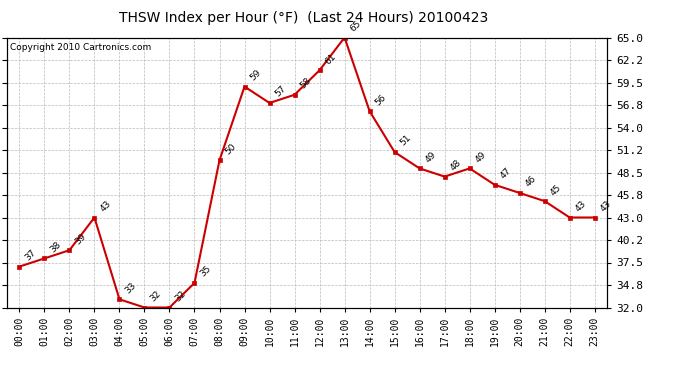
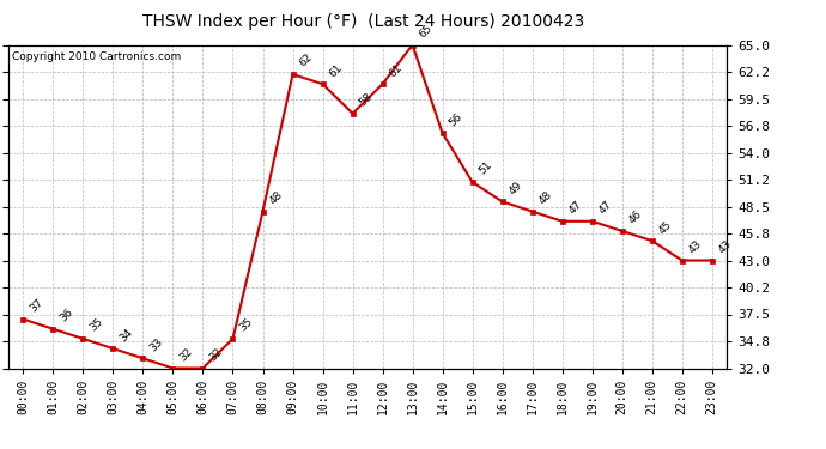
01:00: 38 -> 36
02:00: 39 -> 35
03:00: 43 -> 34
08:00: 50 -> 48
09:00: 59 -> 62
10:00: 57 -> 61
18:00: 49 -> 47
